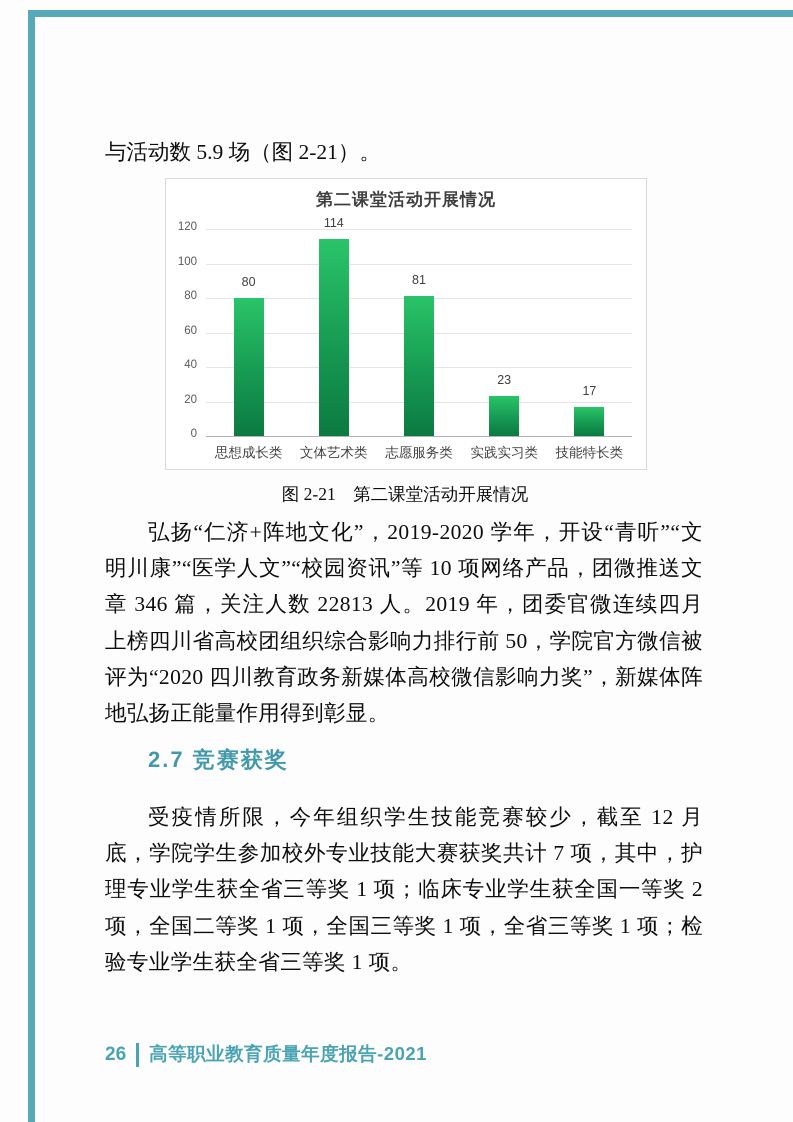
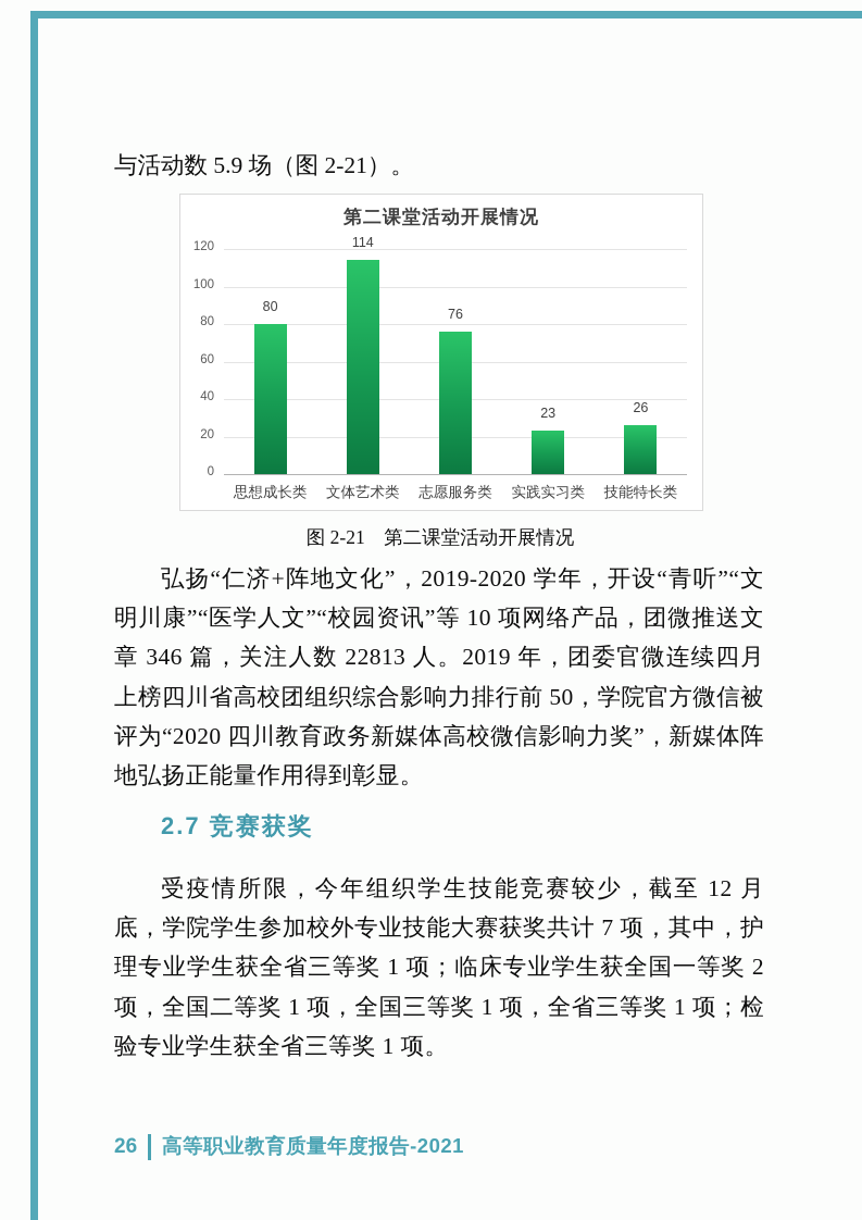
志愿服务类: 81 -> 76
技能特长类: 17 -> 26
